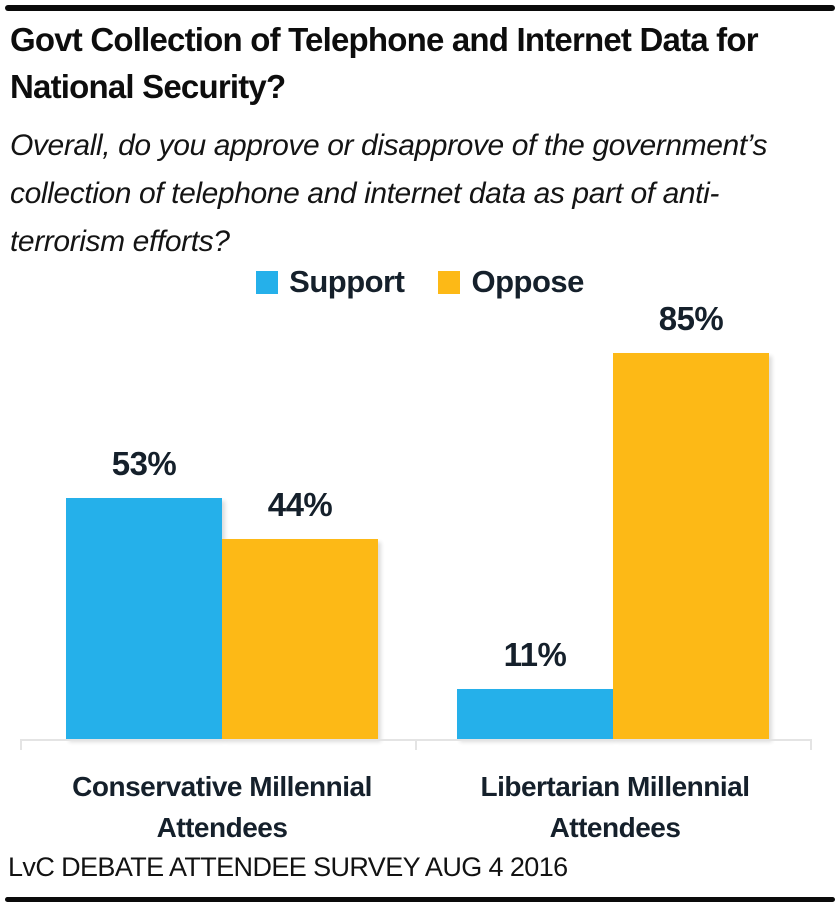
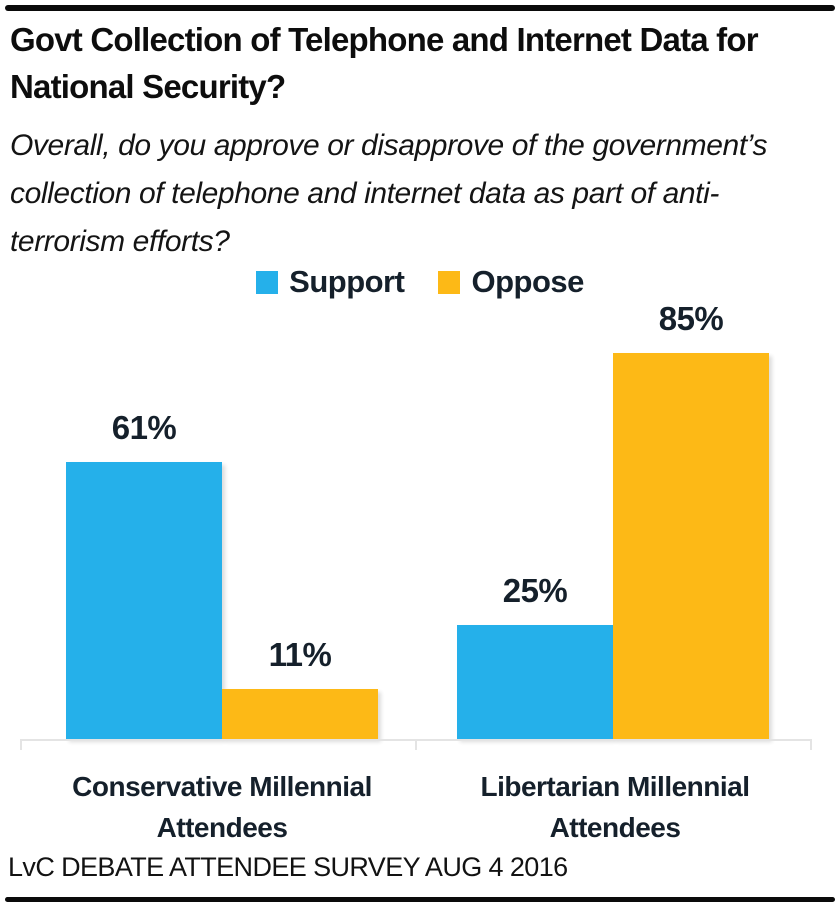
Support/Conservative Millennial Attendees: 53% -> 61%
Oppose/Conservative Millennial Attendees: 44% -> 11%
Support/Libertarian Millennial Attendees: 11% -> 25%
